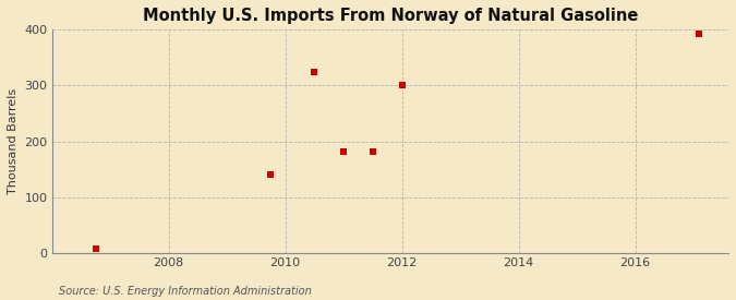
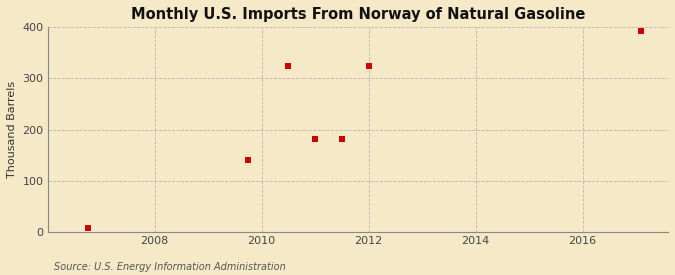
2012: 300 -> 325
